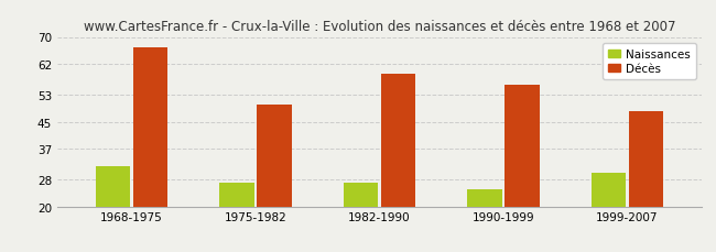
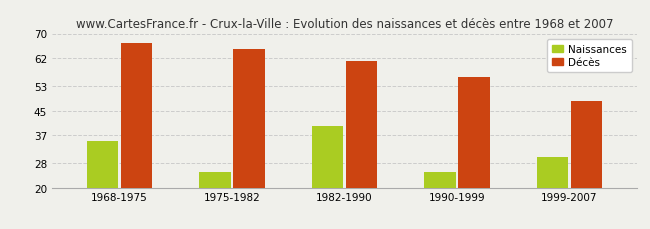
Naissances/1968-1975: 32 -> 35
Naissances/1975-1982: 27 -> 25
Décès/1975-1982: 50 -> 65
Naissances/1982-1990: 27 -> 40
Décès/1982-1990: 59 -> 61
